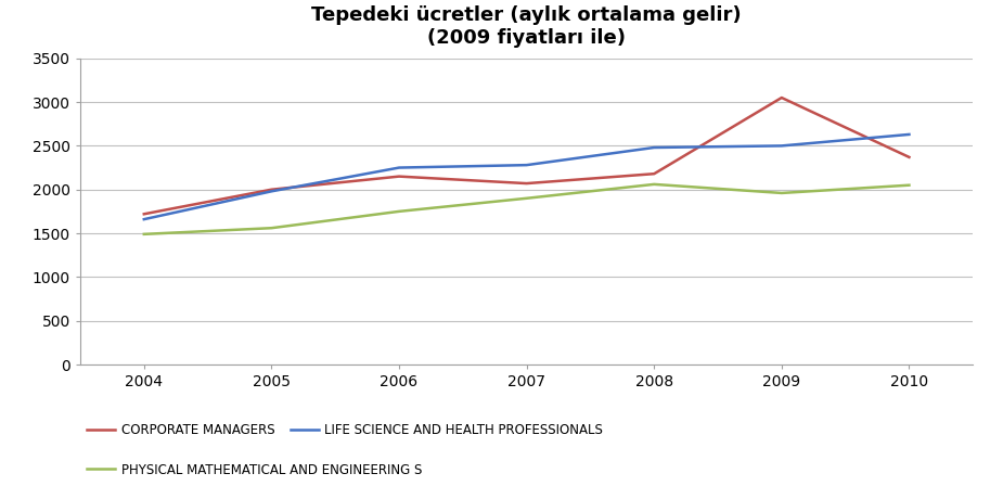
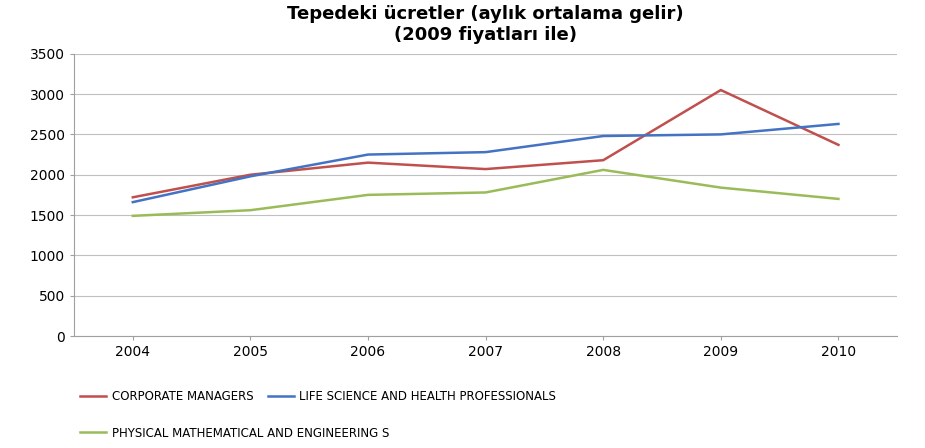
PHYSICAL MATHEMATICAL AND ENGINEERING S/2007: 1900 -> 1780
PHYSICAL MATHEMATICAL AND ENGINEERING S/2009: 1960 -> 1840
PHYSICAL MATHEMATICAL AND ENGINEERING S/2010: 2050 -> 1700
